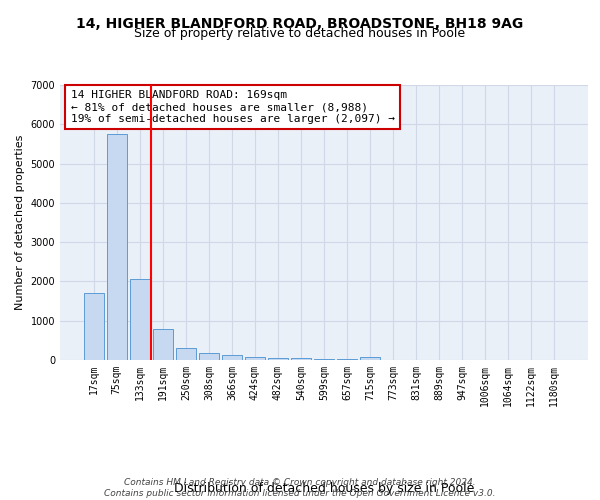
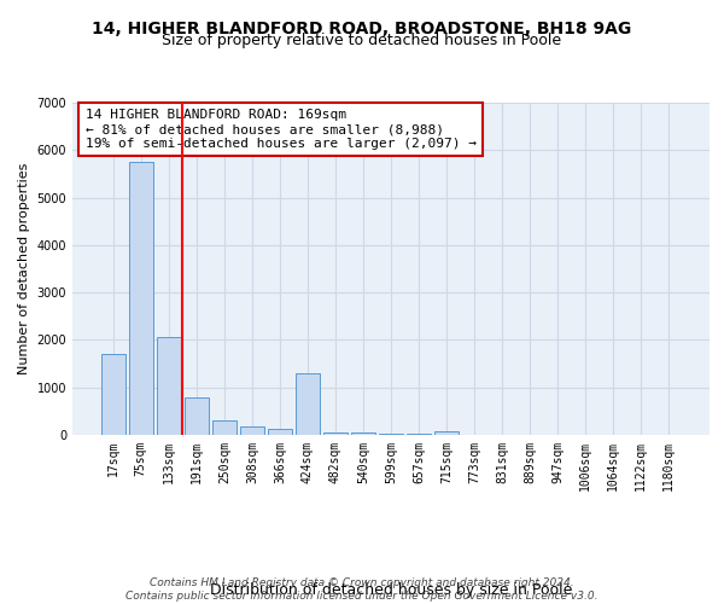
424sqm: 80 -> 1300
